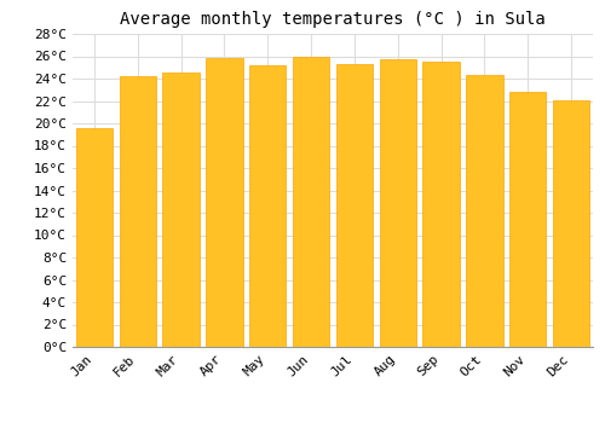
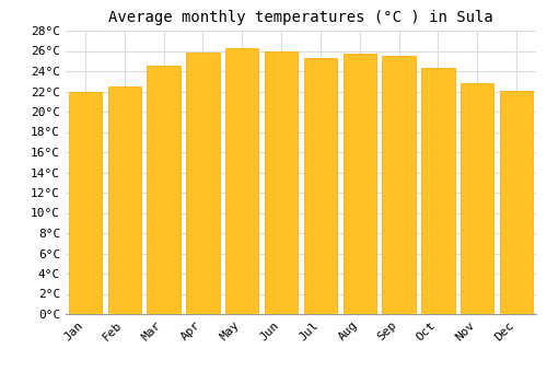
Jan: 19.6°C -> 22.0°C
Feb: 24.2°C -> 22.5°C
May: 25.2°C -> 26.3°C
